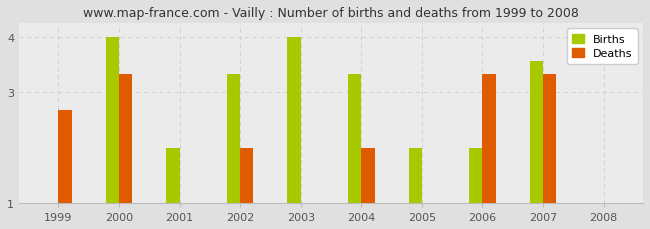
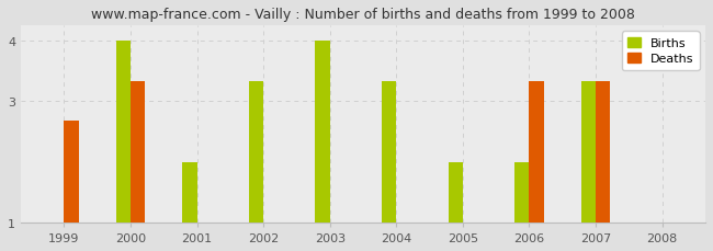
Deaths/2002: 2.00 -> 1.00
Deaths/2004: 2.00 -> 1.00
Births/2007: 3.56 -> 3.33
